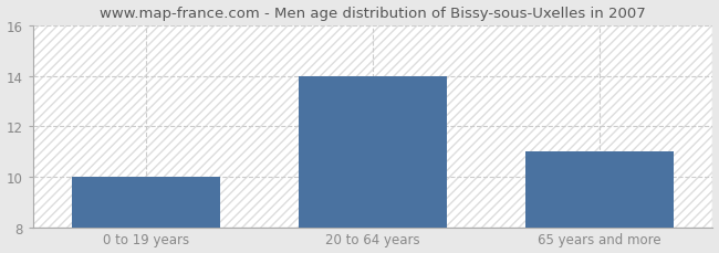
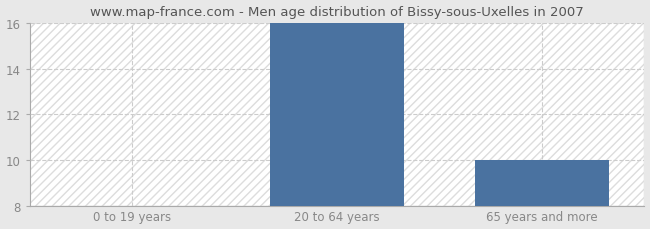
0 to 19 years: 10 -> 8
20 to 64 years: 14 -> 16
65 years and more: 11 -> 10
